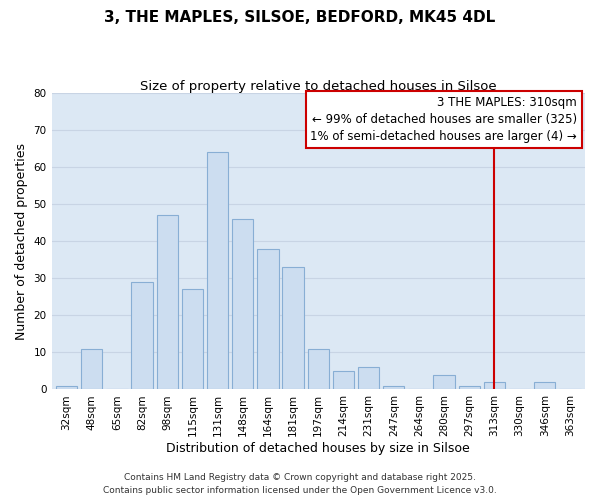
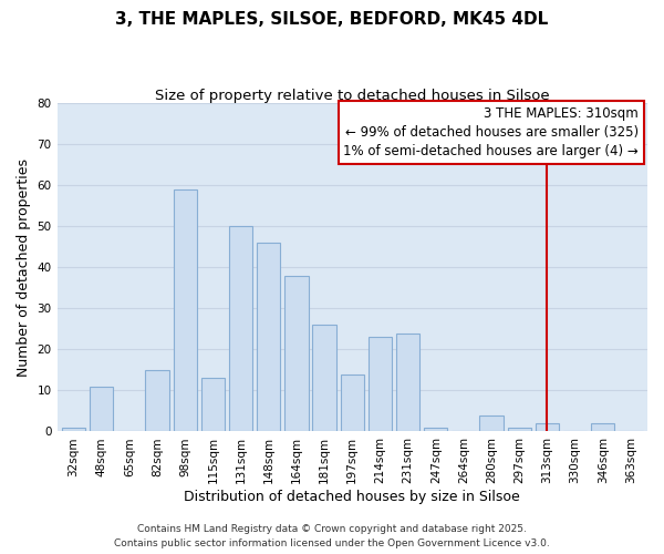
82sqm: 29 -> 15
98sqm: 47 -> 59
115sqm: 27 -> 13
131sqm: 64 -> 50
181sqm: 33 -> 26
197sqm: 11 -> 14
214sqm: 5 -> 23
231sqm: 6 -> 24
